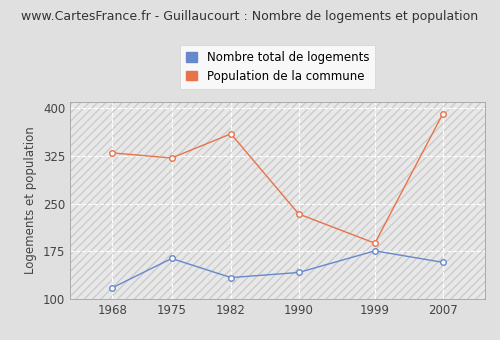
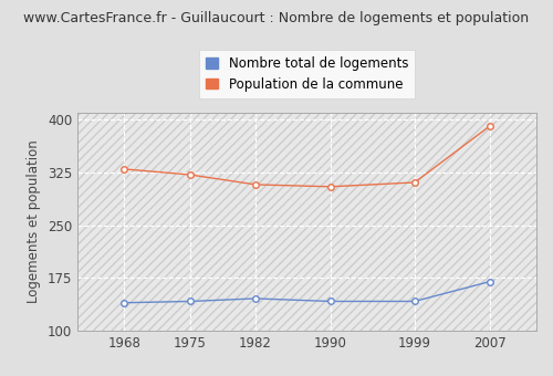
Nombre total de logements/1968: 118 -> 140
Nombre total de logements/1975: 164 -> 142
Nombre total de logements/1982: 134 -> 146
Population de la commune/1982: 360 -> 308
Population de la commune/1990: 234 -> 305
Nombre total de logements/1999: 176 -> 142
Population de la commune/1999: 188 -> 311
Nombre total de logements/2007: 158 -> 170
